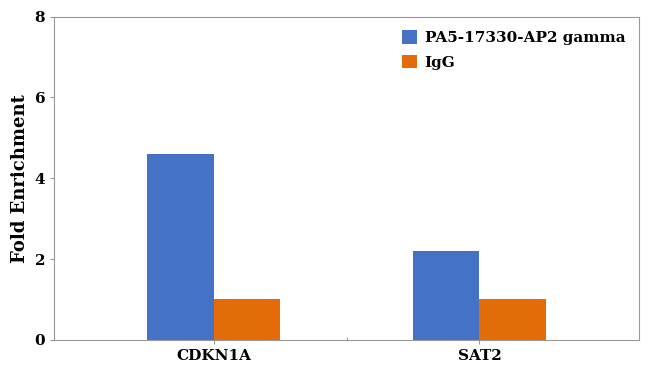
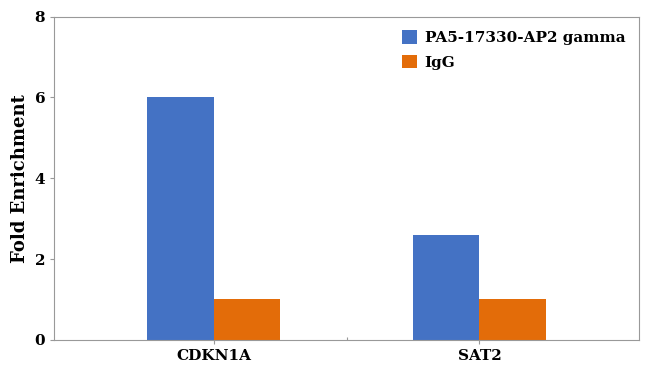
PA5-17330-AP2 gamma/CDKN1A: 4.6 -> 6.0
PA5-17330-AP2 gamma/SAT2: 2.2 -> 2.6
